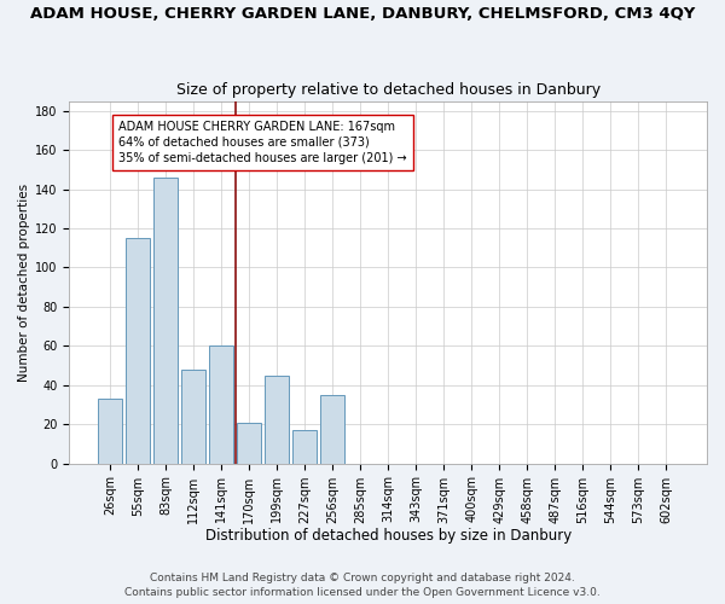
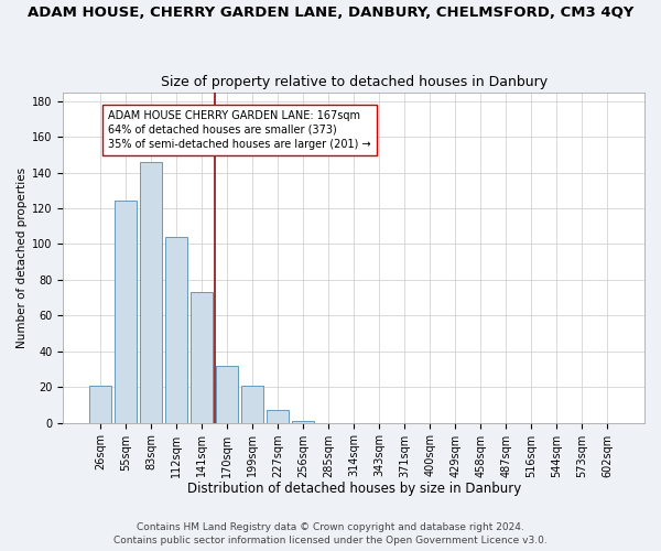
26sqm: 33 -> 21
55sqm: 115 -> 124
112sqm: 48 -> 104
141sqm: 60 -> 73
170sqm: 21 -> 32
199sqm: 45 -> 21
227sqm: 17 -> 7
256sqm: 35 -> 1
